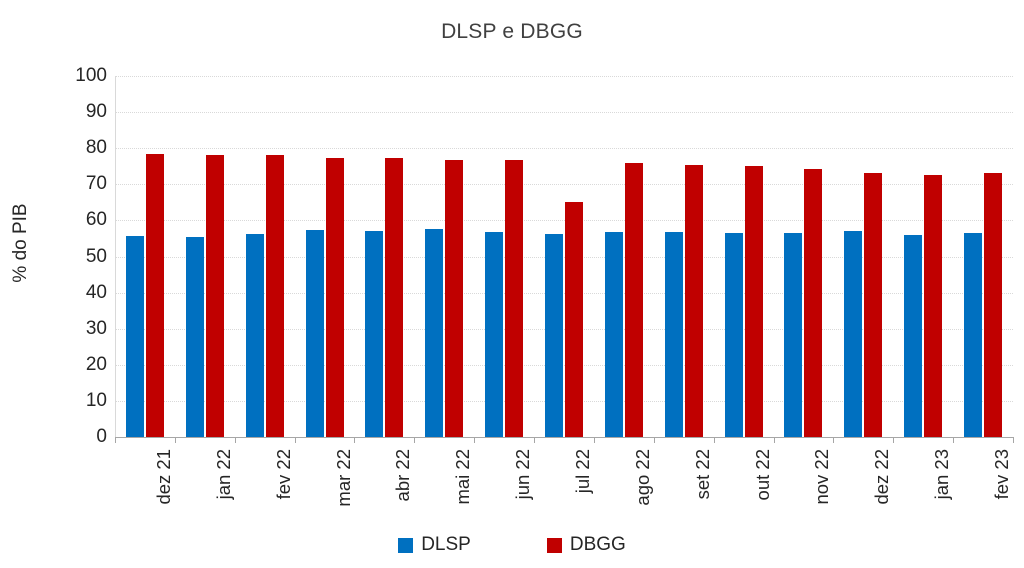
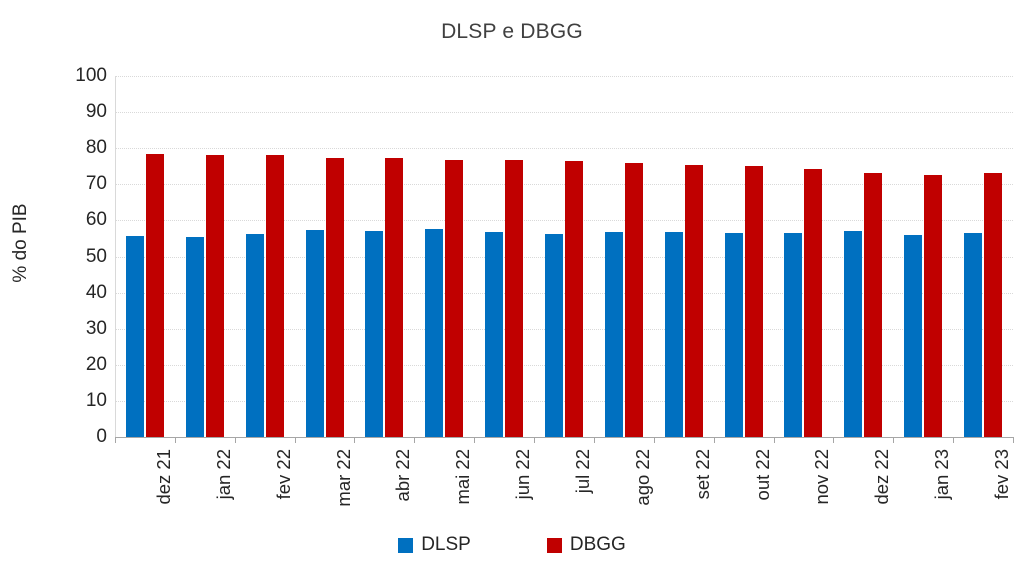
DBGG/jul 22: 65 -> 76
